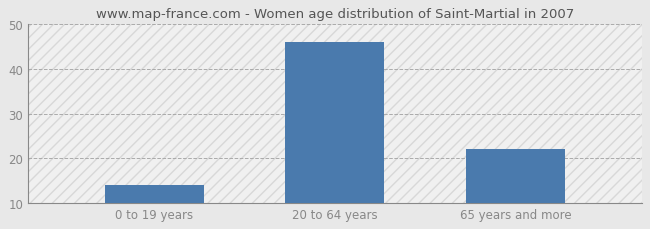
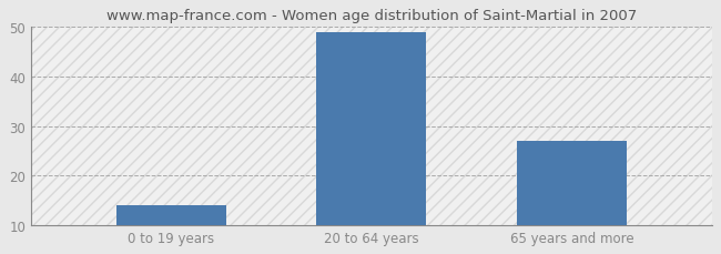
20 to 64 years: 46 -> 49
65 years and more: 22 -> 27
